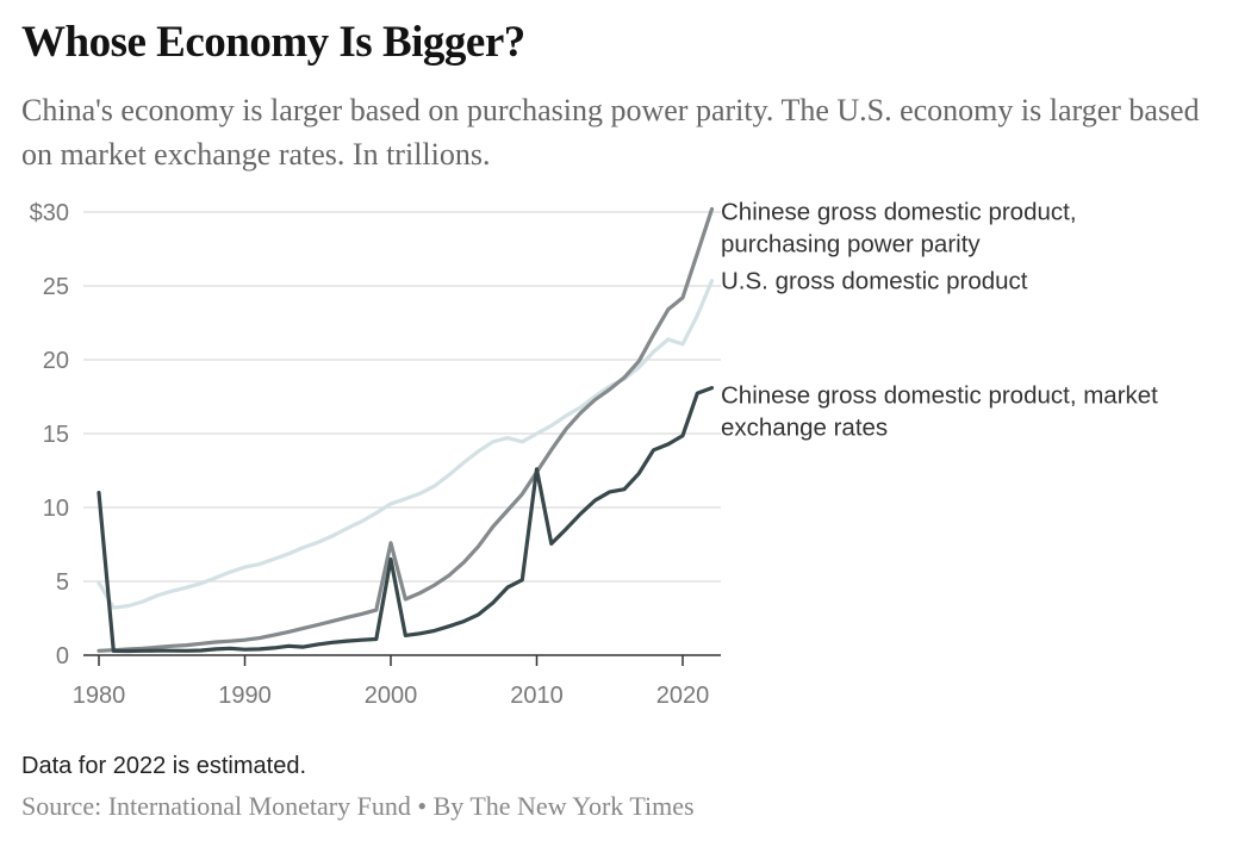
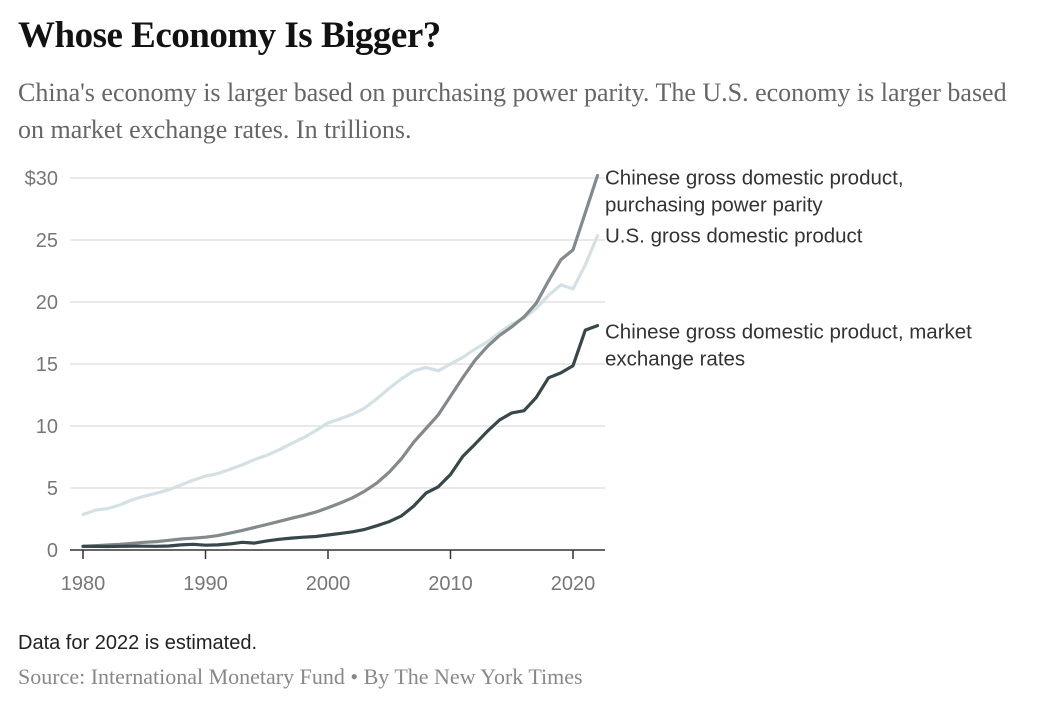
U.S. gross domestic product/1980: $4.9 -> $2.9
Chinese gross domestic product, market exchange rates/1980: $11.0 -> $0.3
Chinese gross domestic product, purchasing power parity/2000: $7.6 -> $3.4
Chinese gross domestic product, market exchange rates/2000: $6.5 -> $1.2
Chinese gross domestic product, market exchange rates/2010: $12.6 -> $6.1
